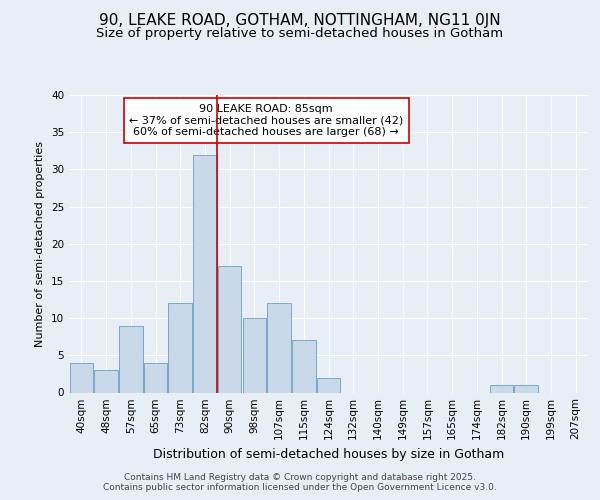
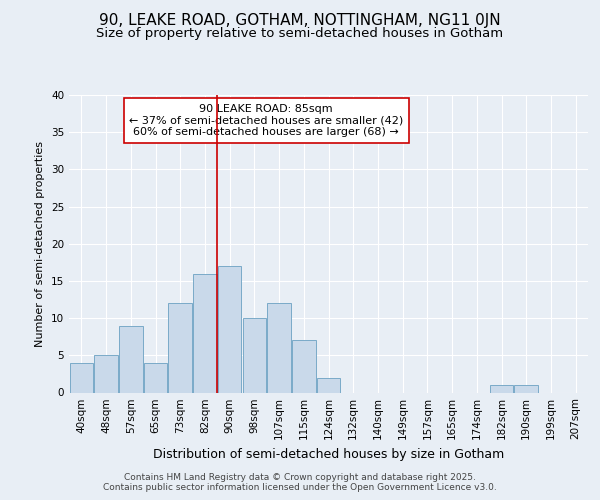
48sqm: 3 -> 5
82sqm: 32 -> 16
